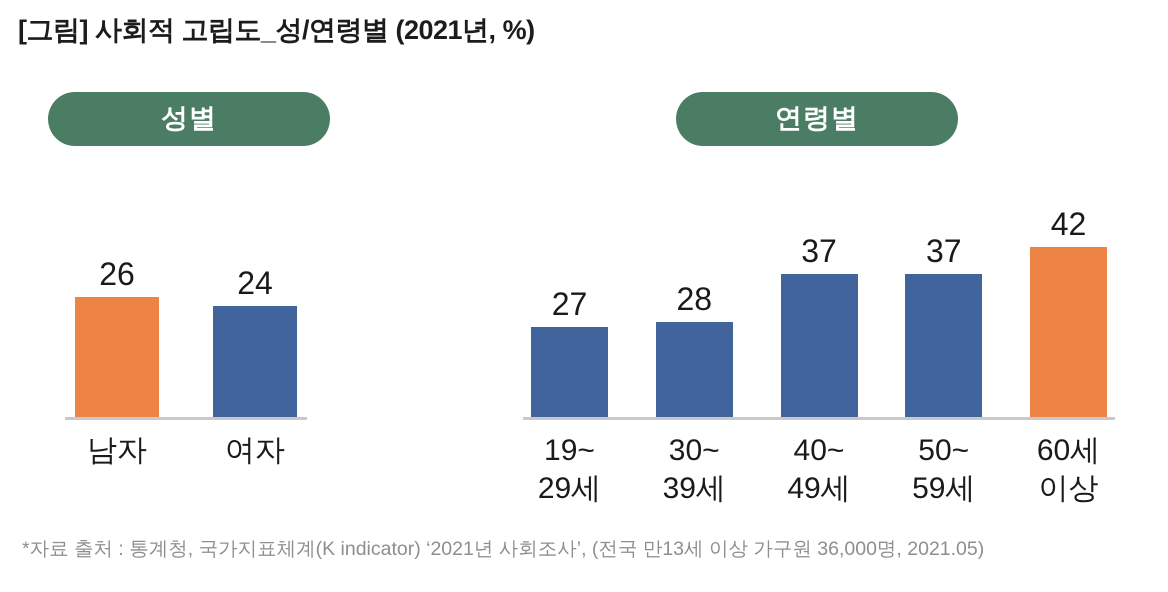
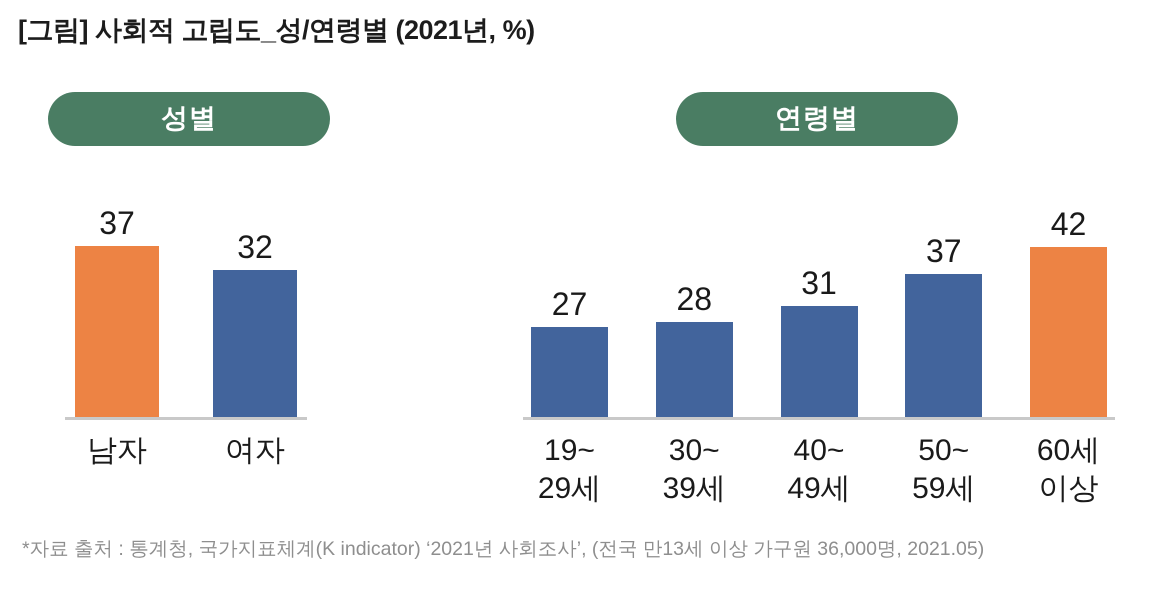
성별/남자: 26 -> 37
성별/여자: 24 -> 32
연령별/40~ 49세: 37 -> 31
